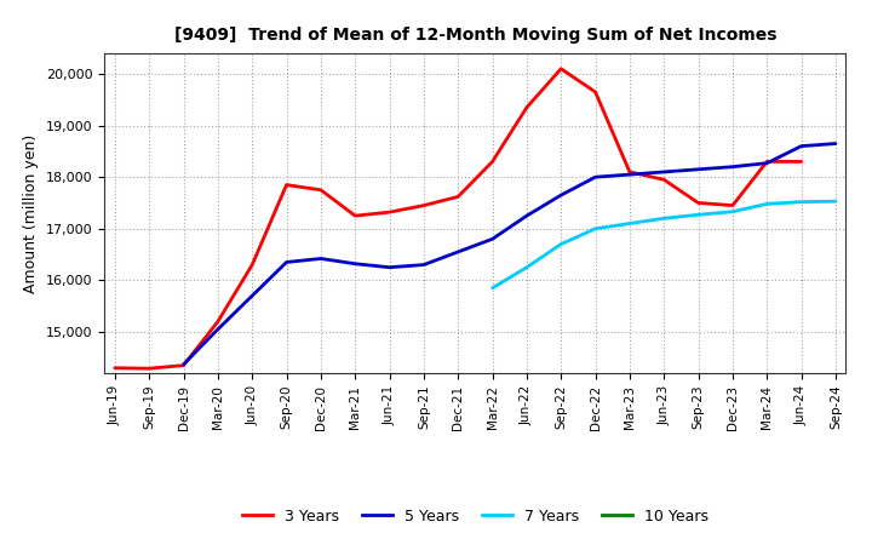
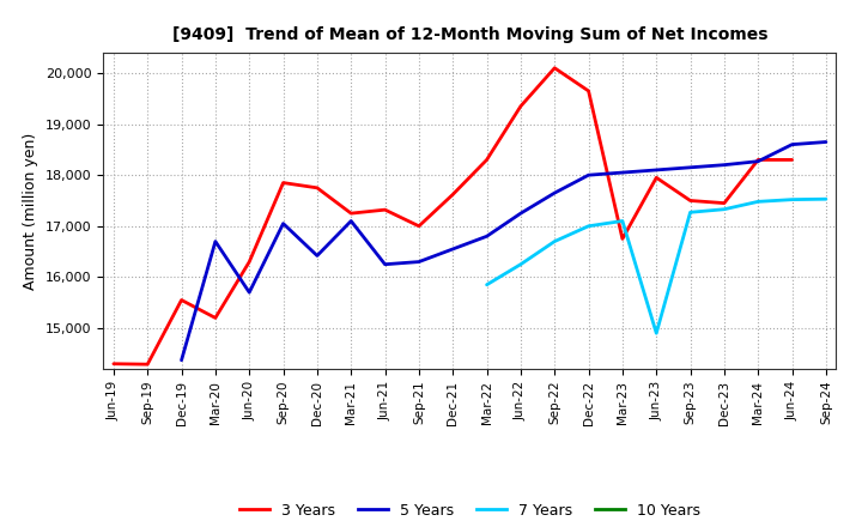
3 Years/Dec-19: 14,350 -> 15,550
5 Years/Mar-20: 15,050 -> 16,700
5 Years/Sep-20: 16,350 -> 17,050
5 Years/Mar-21: 16,320 -> 17,100
3 Years/Sep-21: 17,450 -> 17,000
3 Years/Mar-23: 18,100 -> 16,750
7 Years/Jun-23: 17,200 -> 14,900
